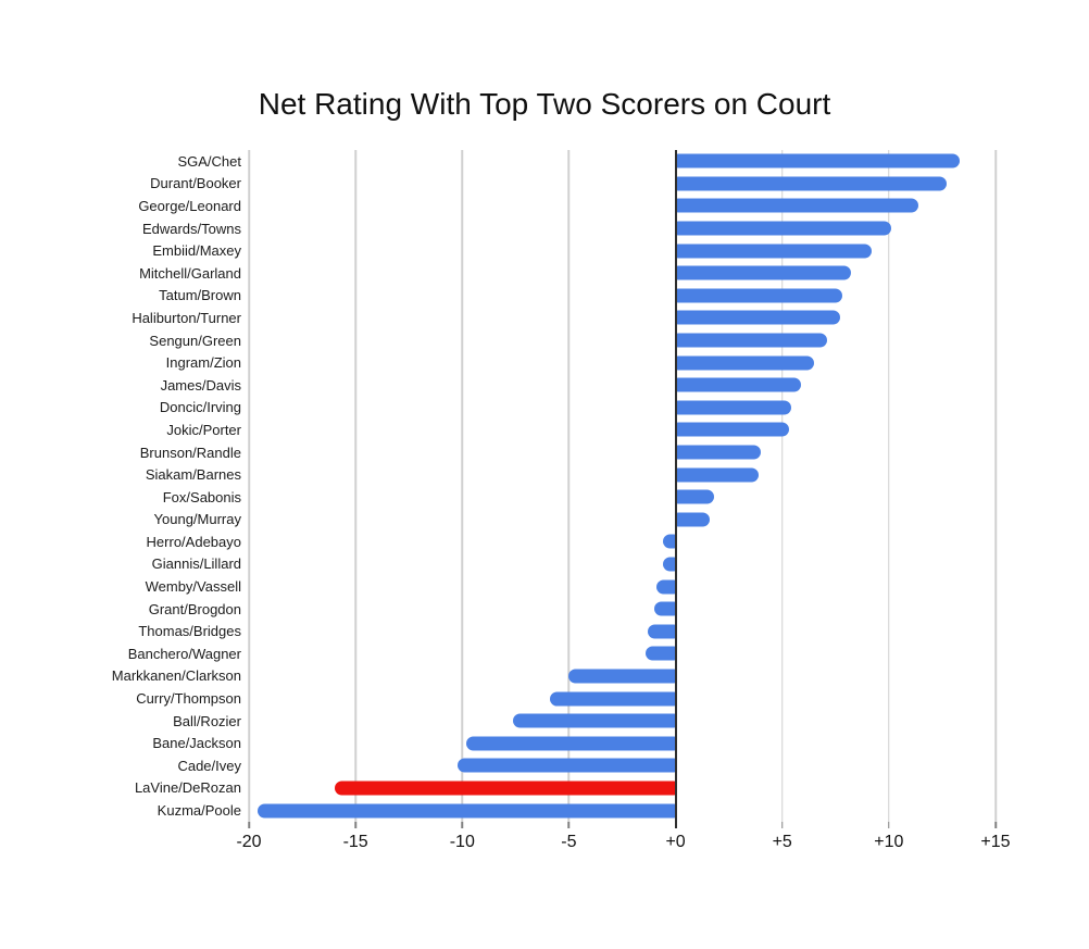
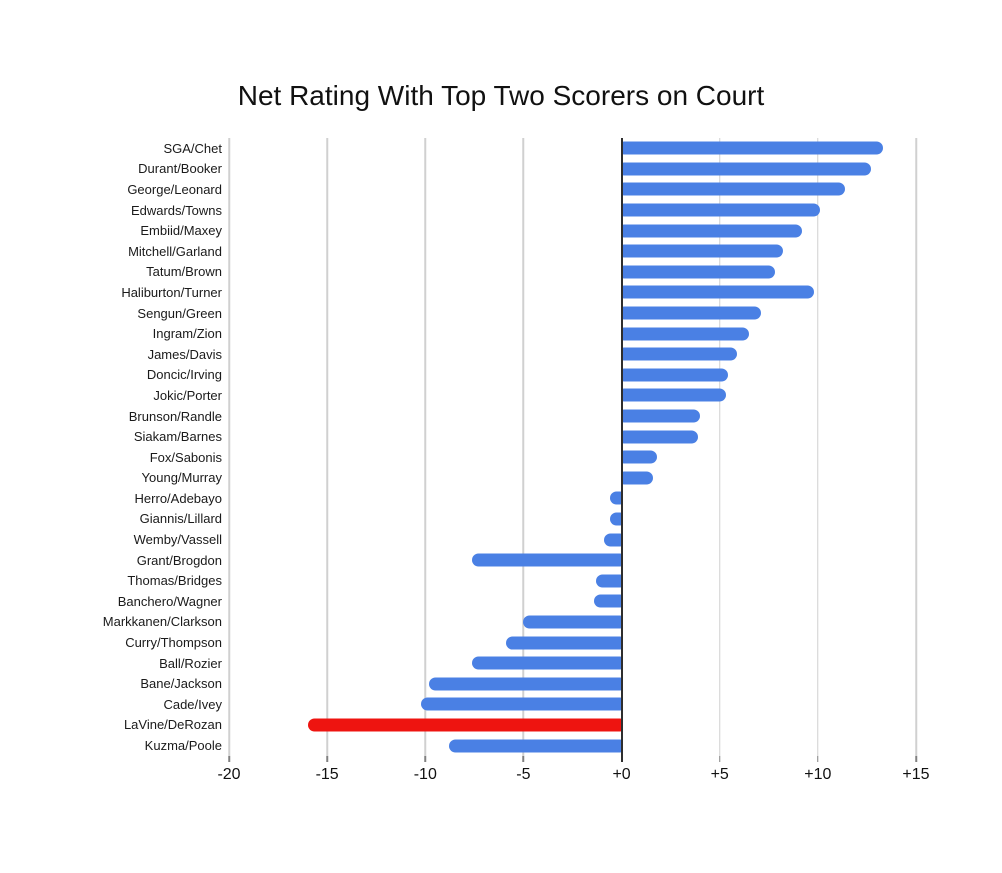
Haliburton/Turner: 7.7 -> 9.8
Grant/Brogdon: -1.0 -> -7.6
Kuzma/Poole: -19.6 -> -8.8
